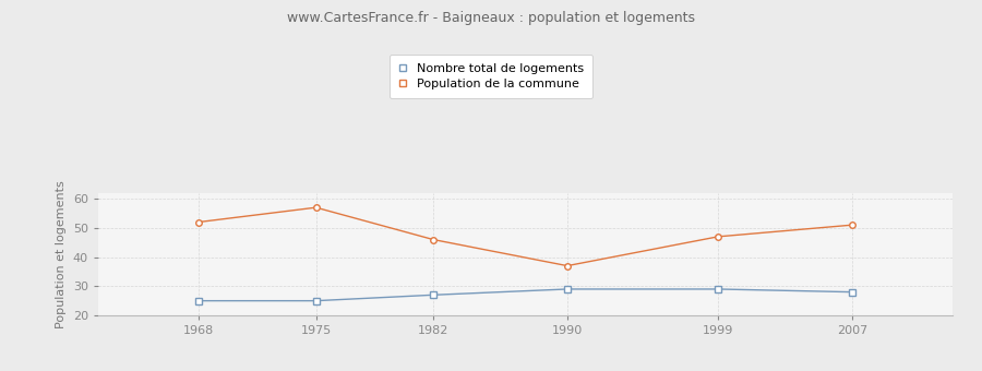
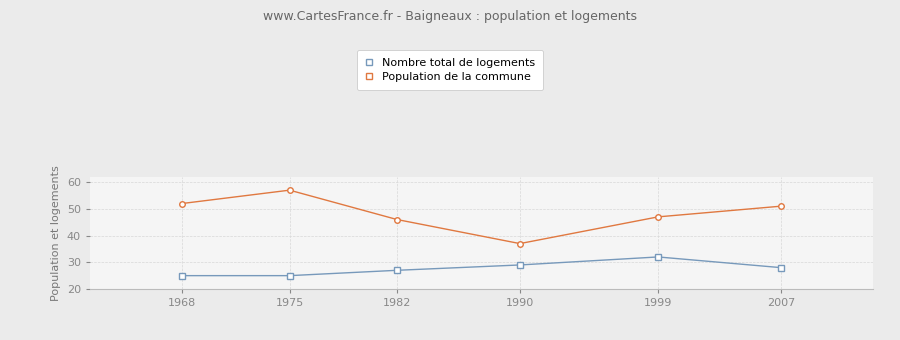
Nombre total de logements/1999: 29 -> 32
